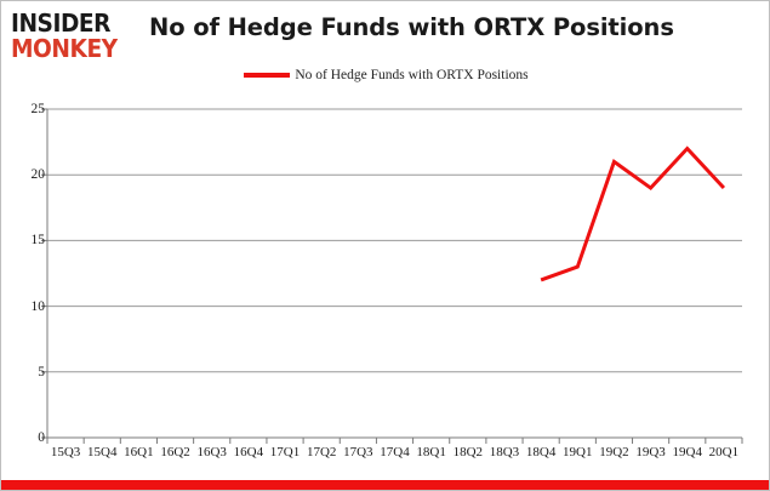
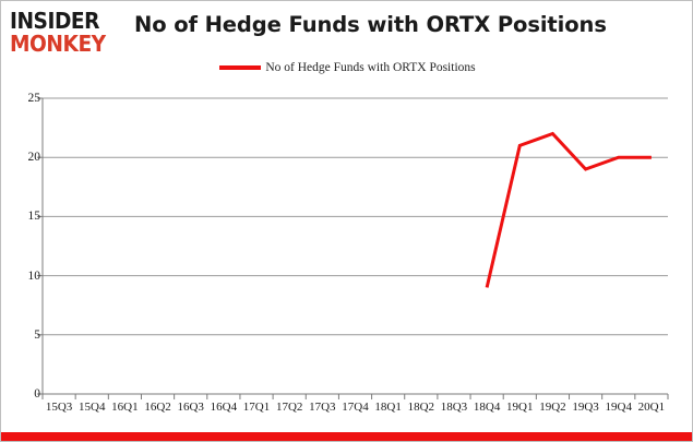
18Q4: 12 -> 9
19Q1: 13 -> 21
19Q2: 21 -> 22
19Q4: 22 -> 20
20Q1: 19 -> 20
